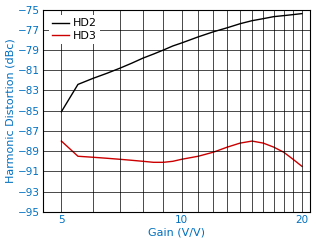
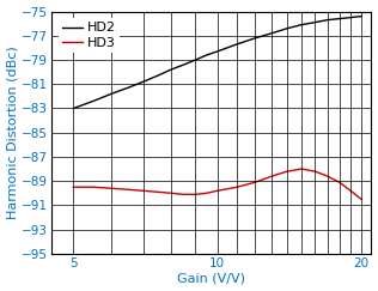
HD2/5: -85.1 -> -83.0
HD3/5: -88.0 -> -89.5
